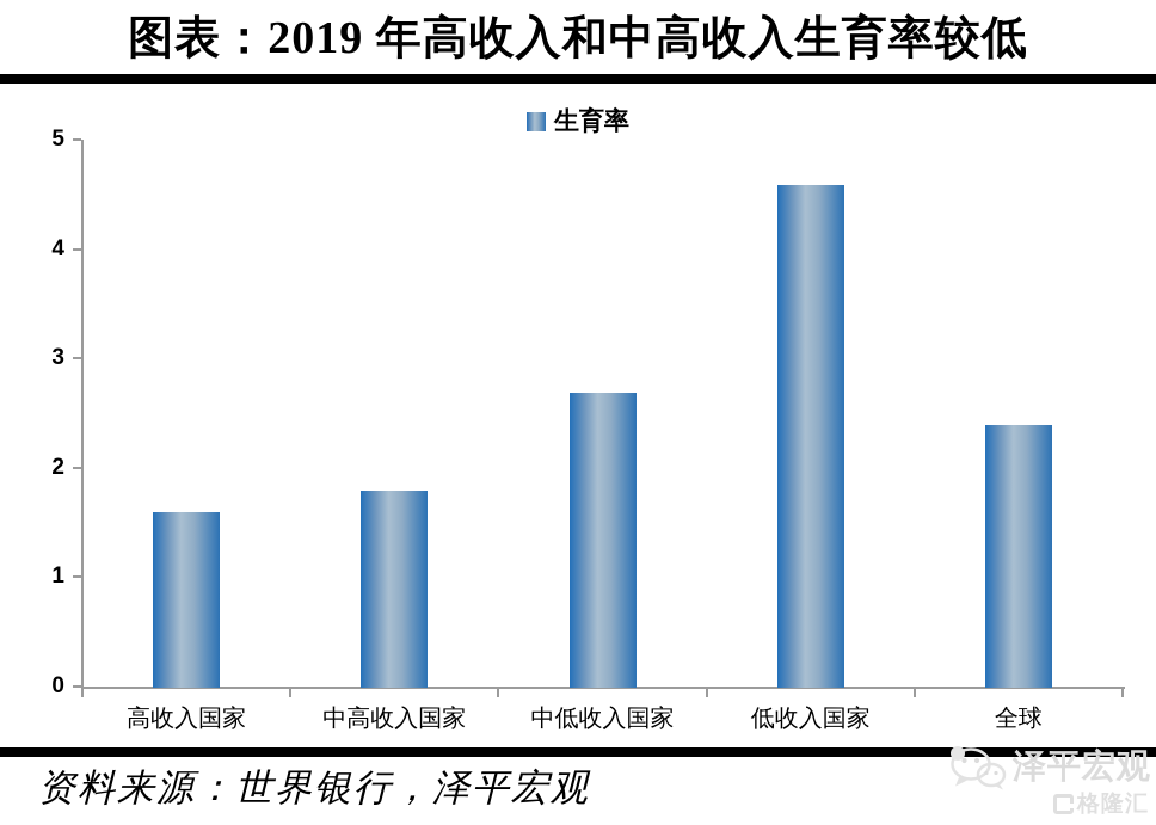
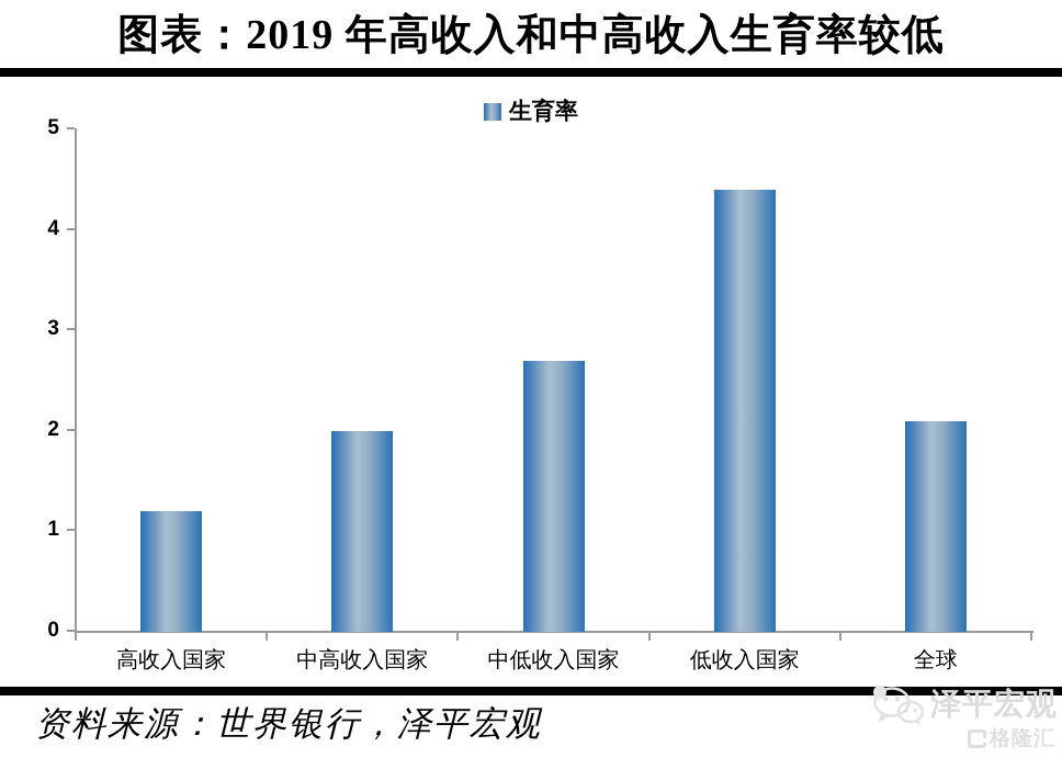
高收入国家: 1.6 -> 1.2
中高收入国家: 1.8 -> 2.0
低收入国家: 4.6 -> 4.4
全球: 2.4 -> 2.1
